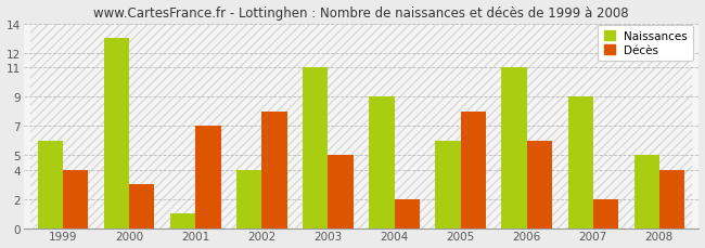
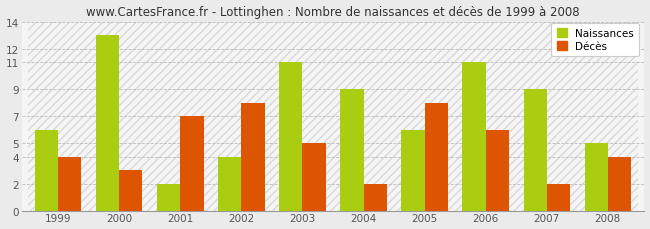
Naissances/2001: 1 -> 2
